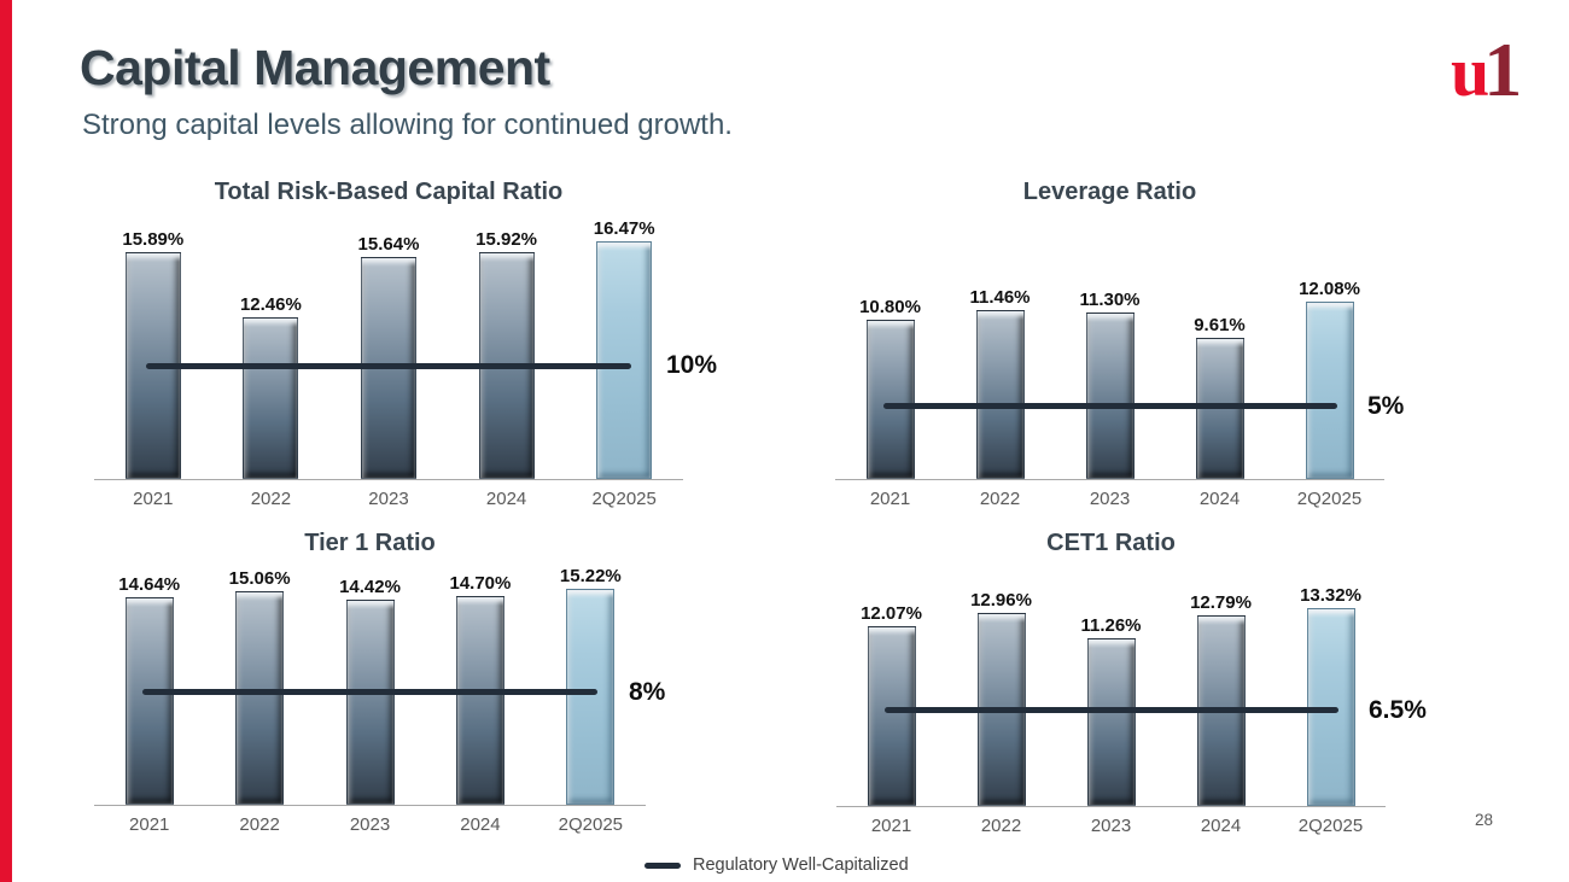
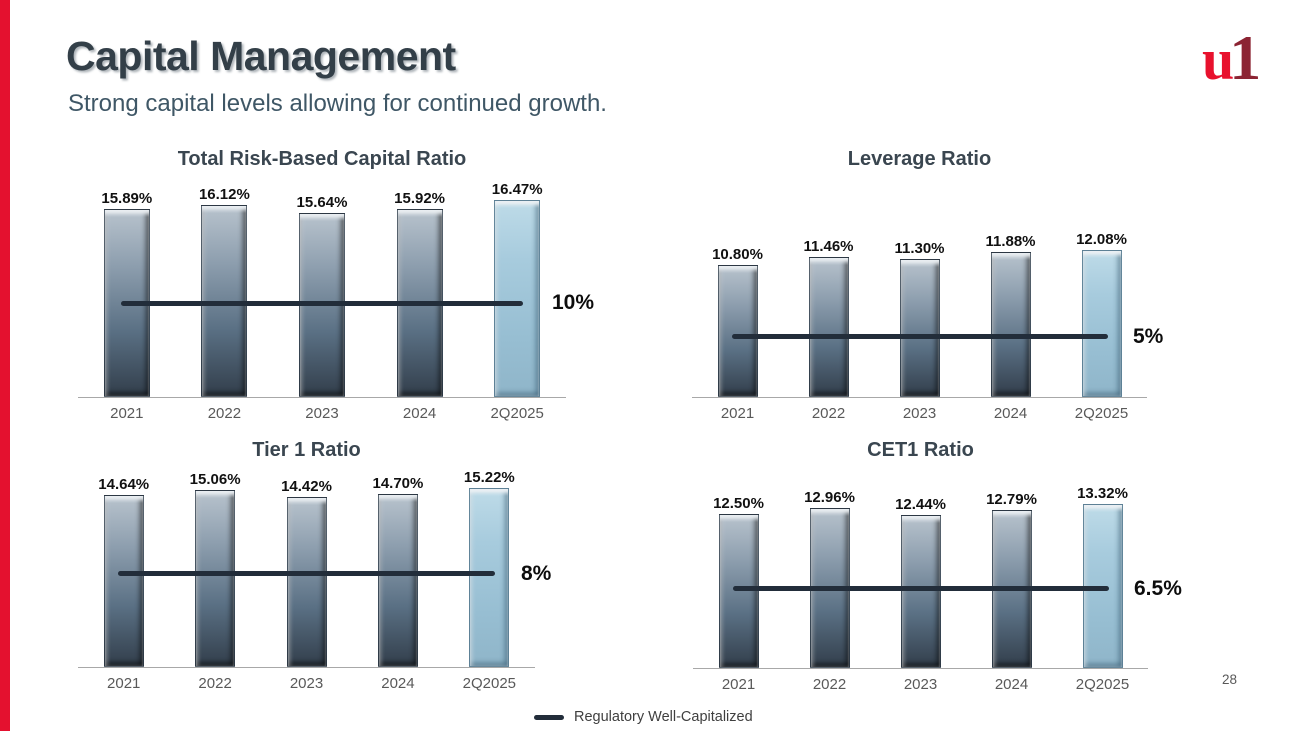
Total Risk-Based Capital Ratio/2022: 12.46% -> 16.12%
Leverage Ratio/2024: 9.61% -> 11.88%
CET1 Ratio/2021: 12.07% -> 12.50%
CET1 Ratio/2023: 11.26% -> 12.44%
